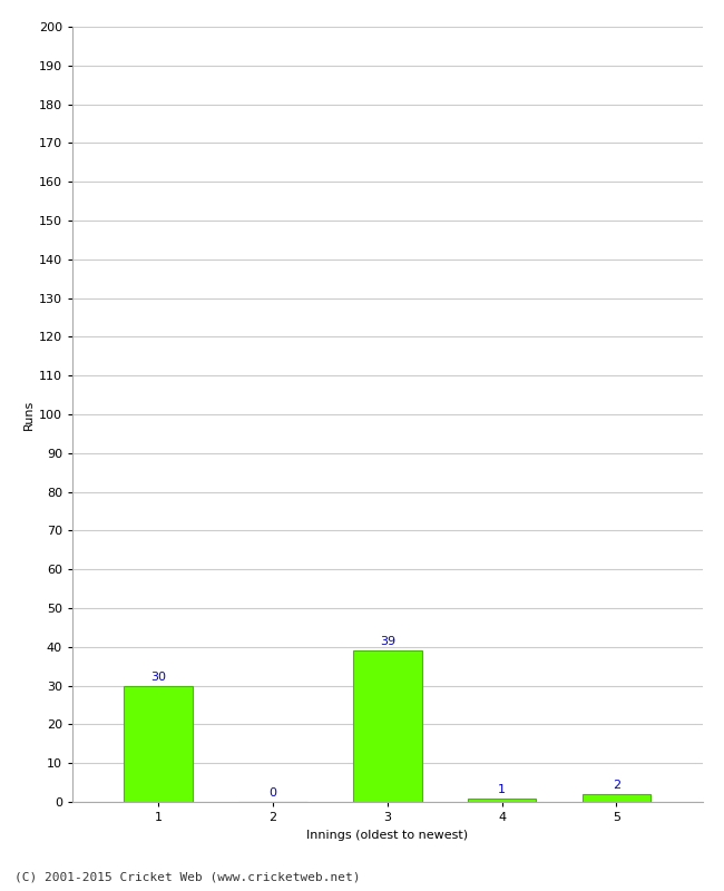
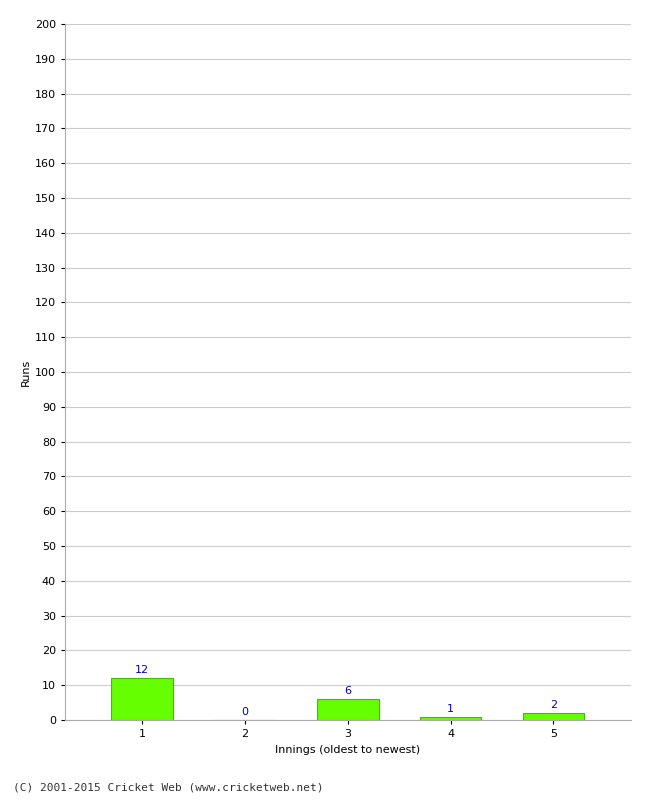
1: 30 -> 12
3: 39 -> 6
